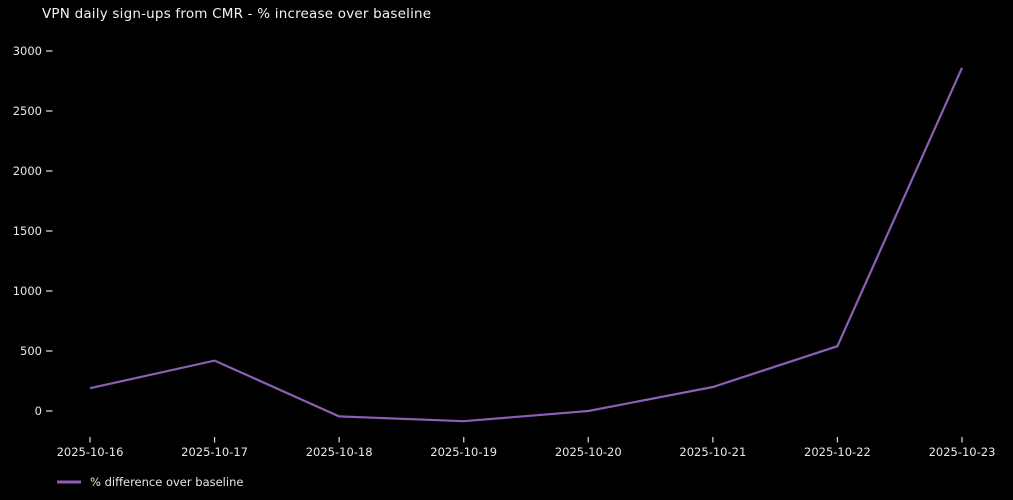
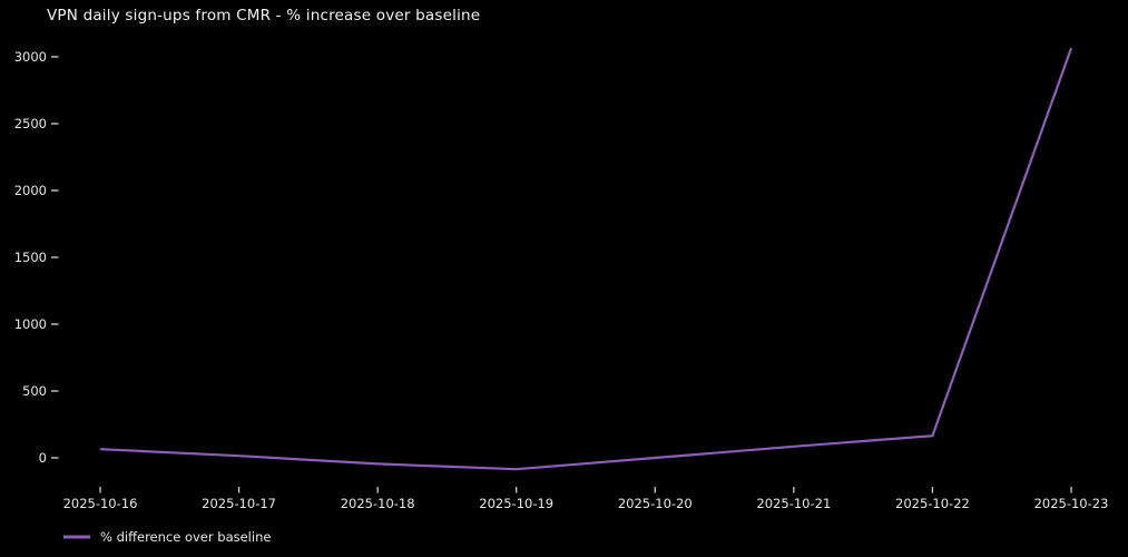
2025-10-16: 190 -> 60
2025-10-17: 420 -> 20
2025-10-21: 200 -> 80
2025-10-22: 540 -> 160
2025-10-23: 2860 -> 3060
